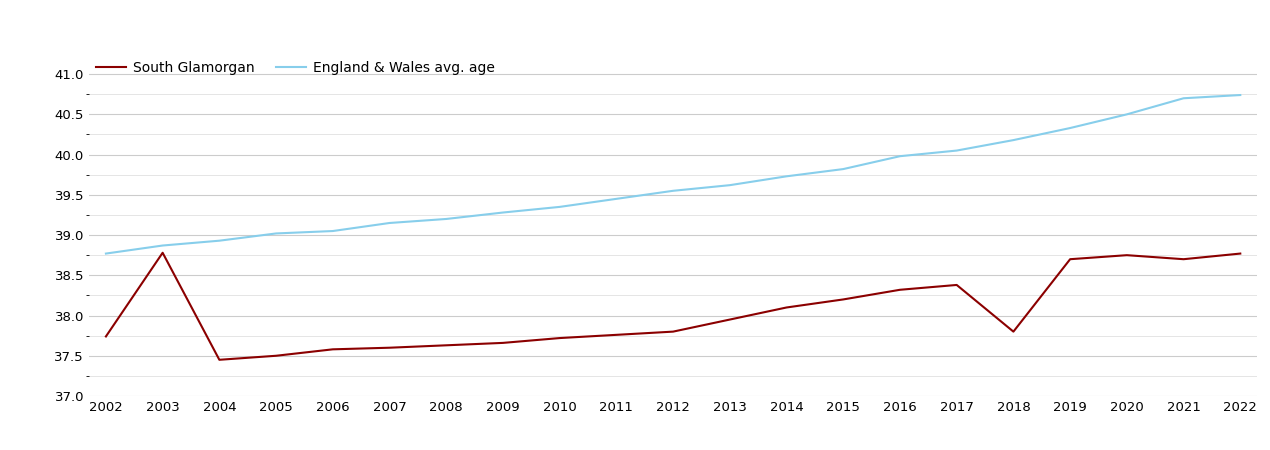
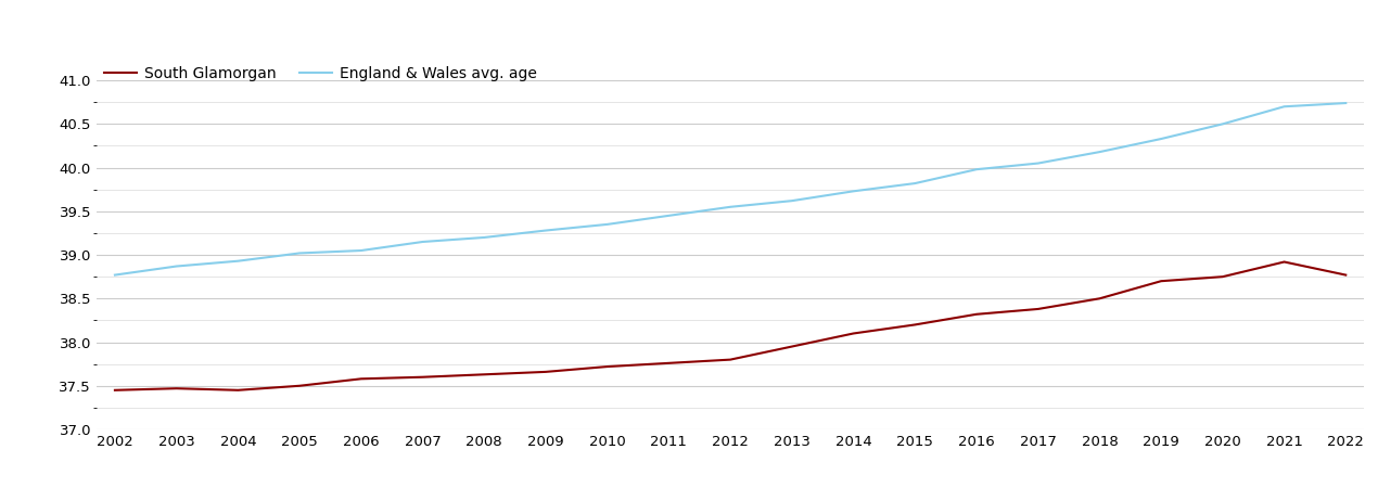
South Glamorgan/2002: 37.74 -> 37.45
South Glamorgan/2003: 38.78 -> 37.47
South Glamorgan/2018: 37.80 -> 38.50
South Glamorgan/2021: 38.70 -> 38.92
